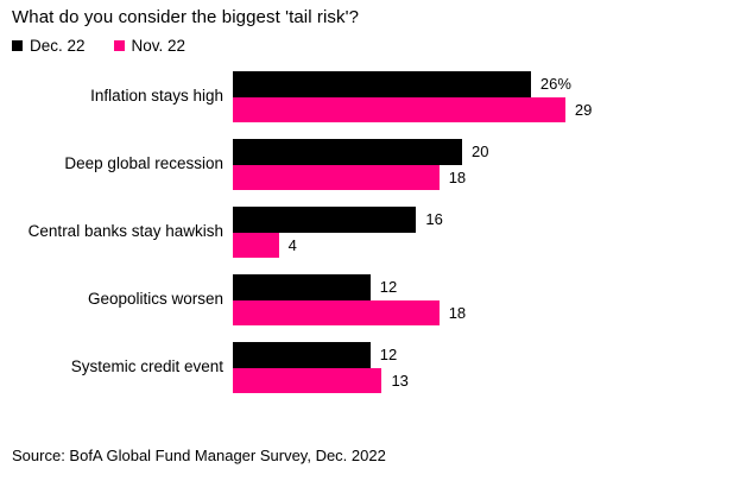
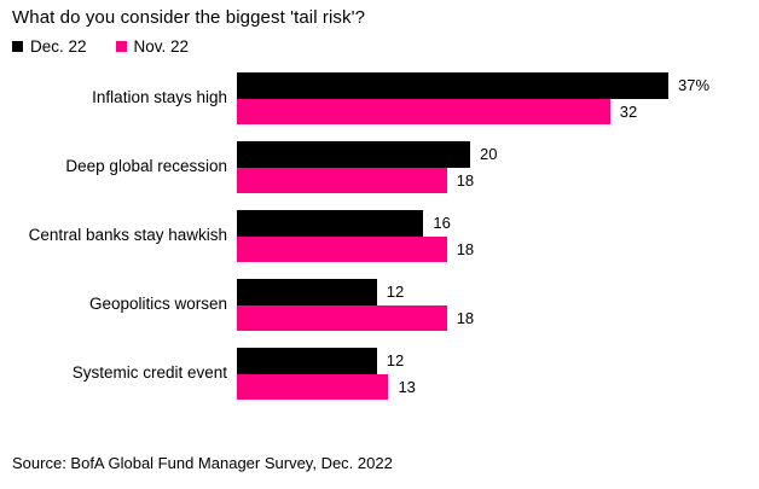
Dec. 22/Inflation stays high: 26% -> 37%
Nov. 22/Inflation stays high: 29 -> 32
Nov. 22/Central banks stay hawkish: 4 -> 18
